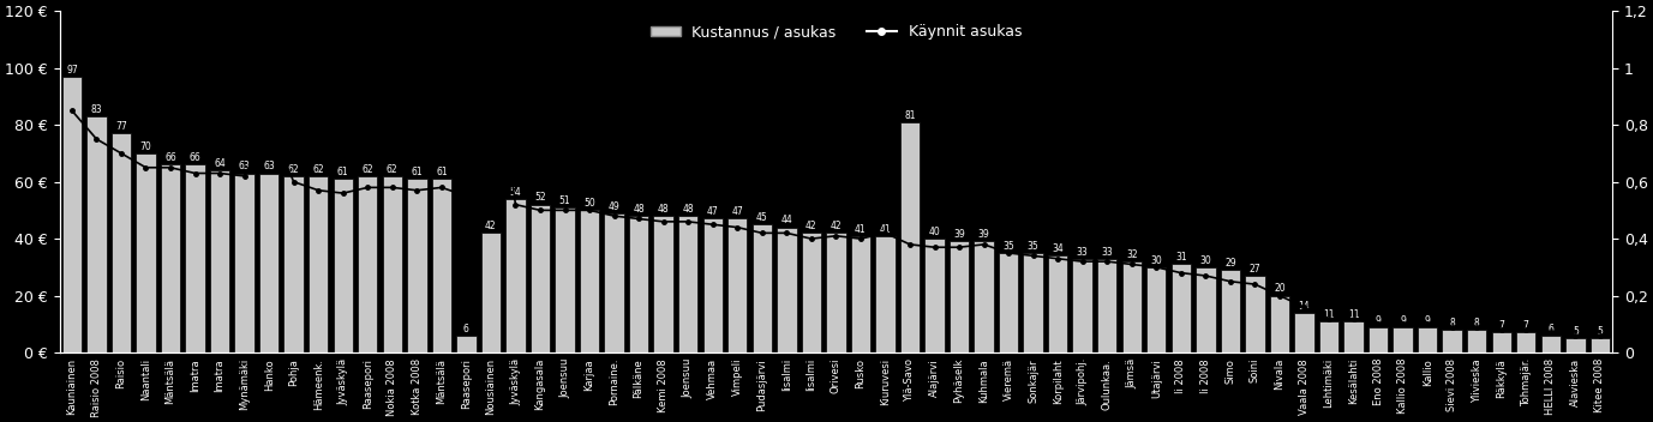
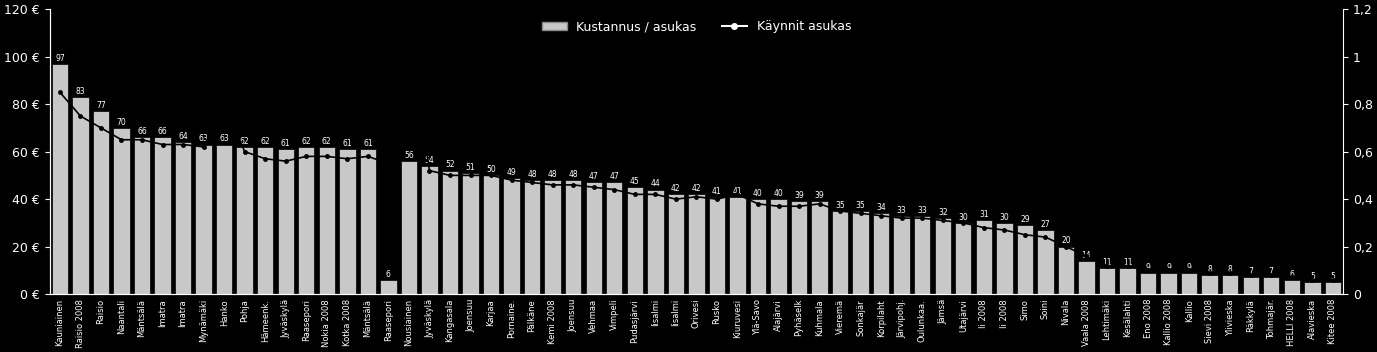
Kustannus / asukas/Nousiainen: 42 -> 56
Kustannus / asukas/Ylä-Savo: 81 -> 40
